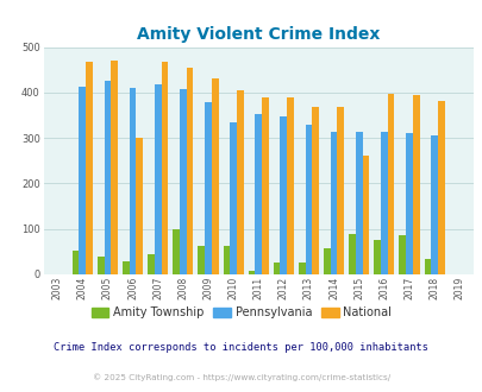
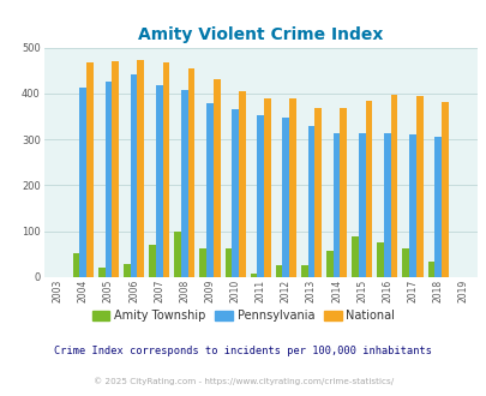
Amity Township/2005: 40 -> 22
Pennsylvania/2006: 410 -> 441
National/2006: 300 -> 474
Amity Township/2007: 45 -> 70
Pennsylvania/2010: 335 -> 367
National/2015: 260 -> 384
Amity Township/2017: 85 -> 63
